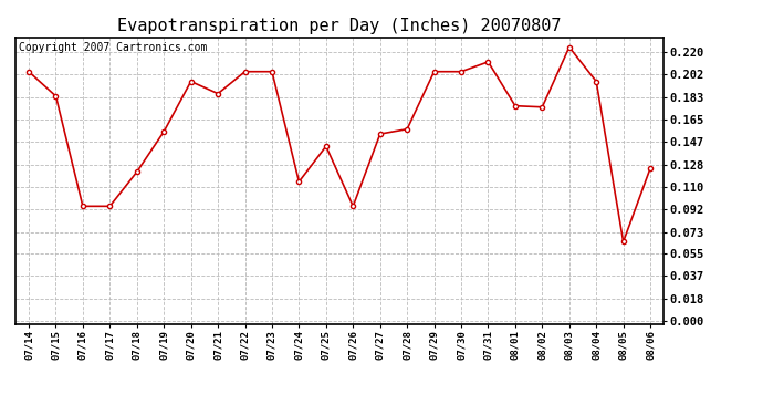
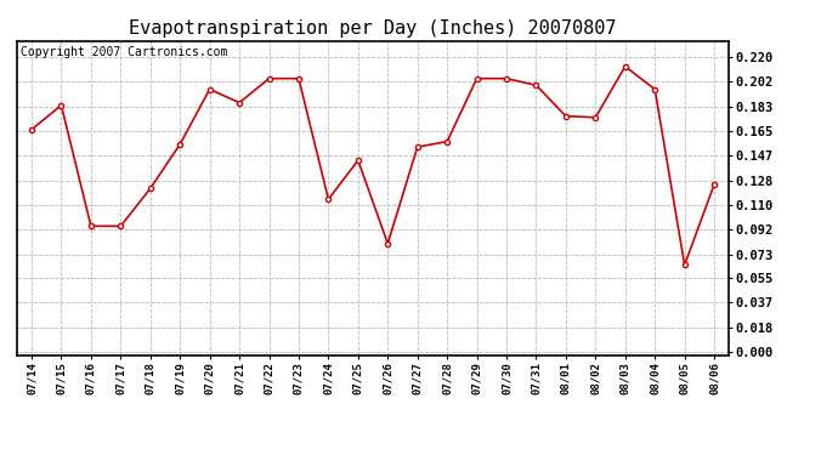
07/14: 0.204 -> 0.166
07/26: 0.094 -> 0.081
07/31: 0.212 -> 0.199
08/03: 0.224 -> 0.213
